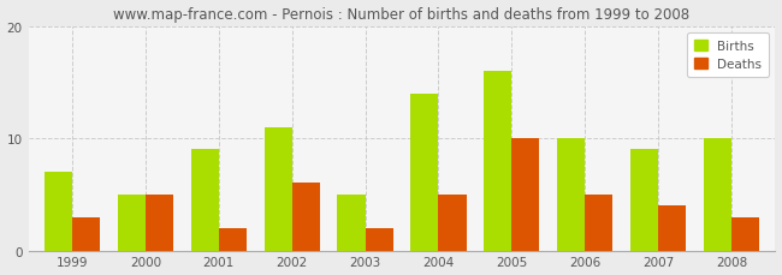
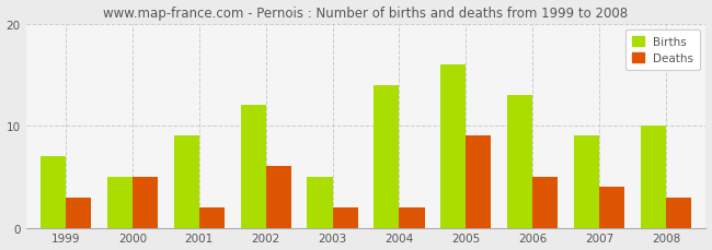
Births/2002: 11 -> 12
Deaths/2004: 5 -> 2
Deaths/2005: 10 -> 9
Births/2006: 10 -> 13
